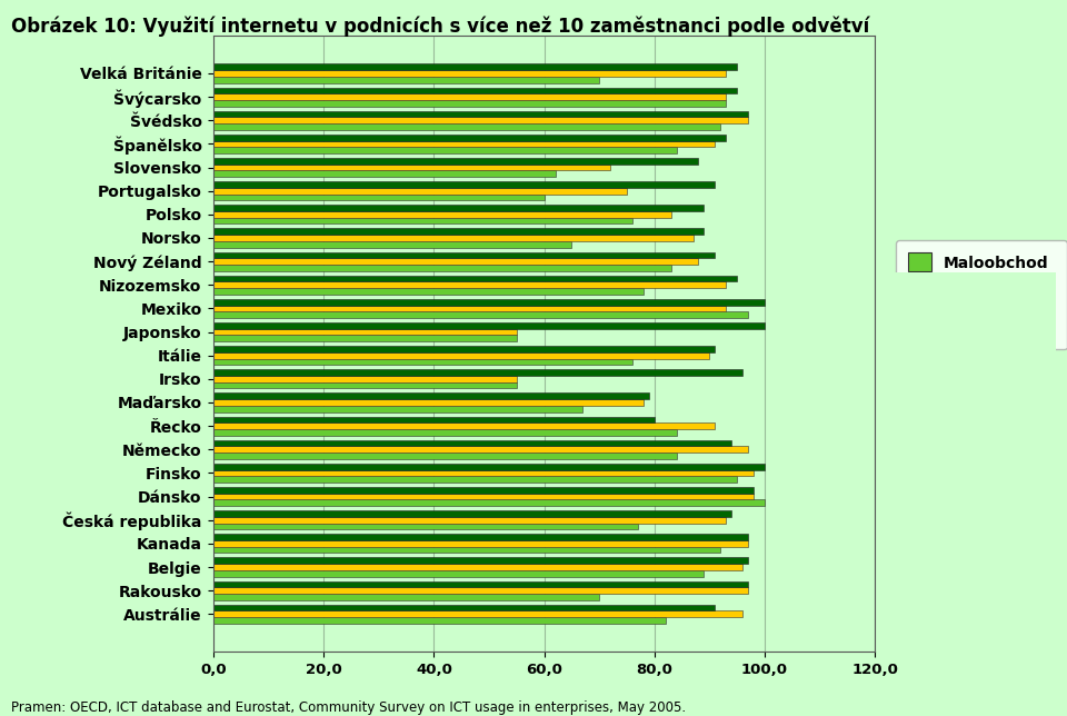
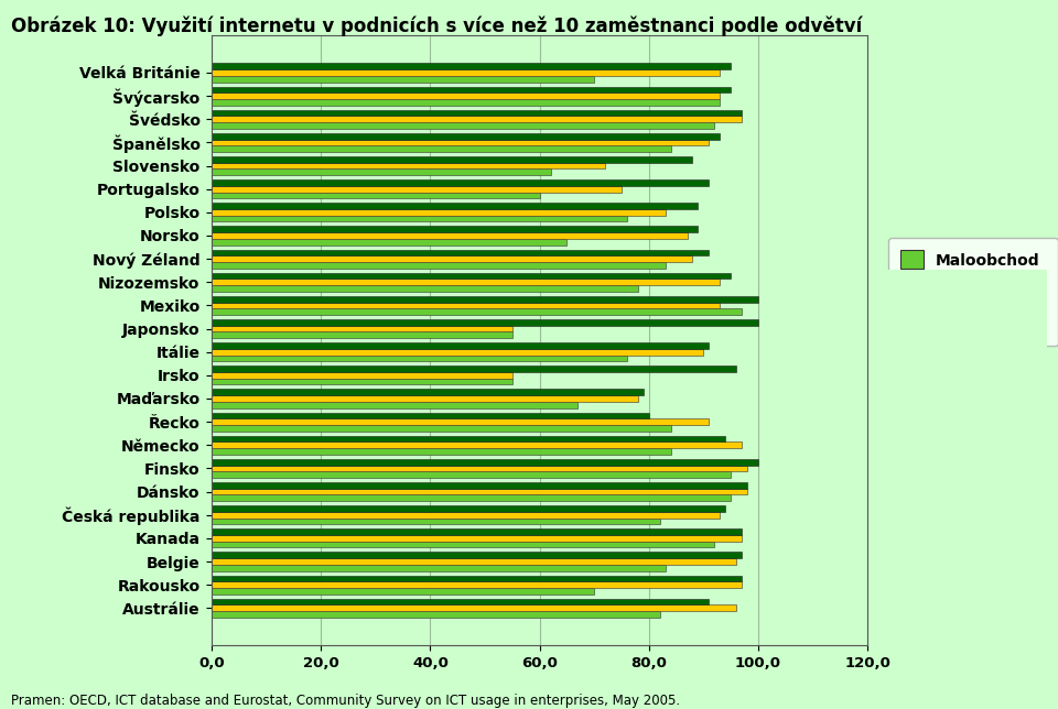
Maloobchod/Dánsko: 100 -> 95
Maloobchod/Česká republika: 77 -> 82
Maloobchod/Belgie: 89 -> 83
